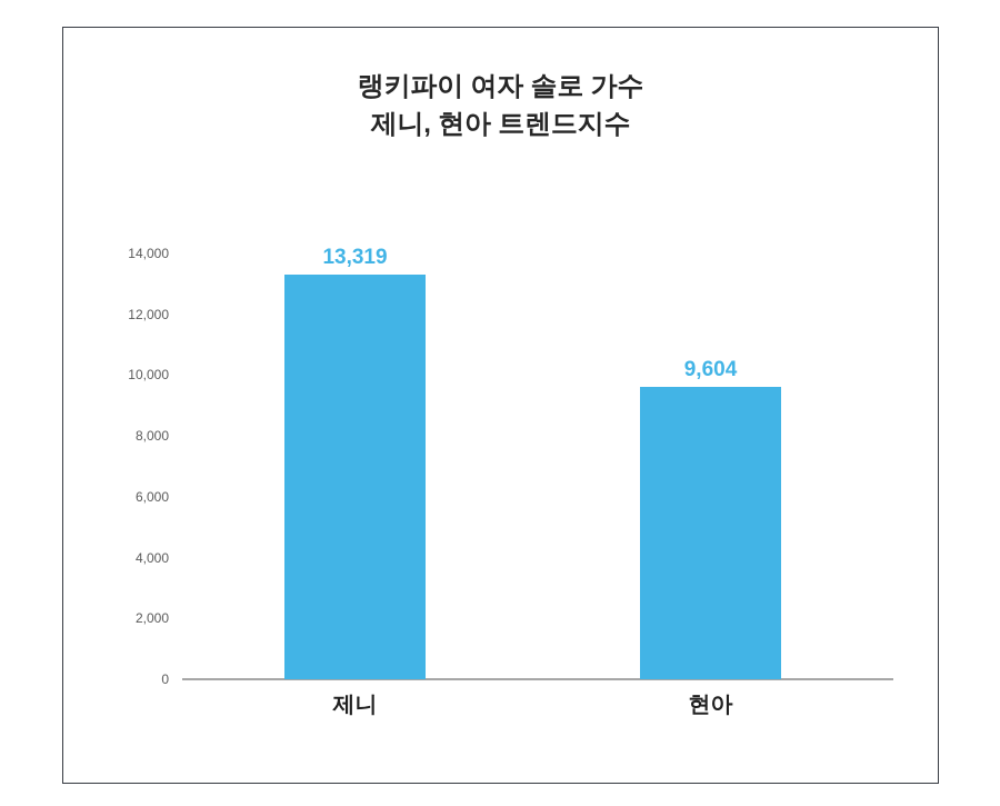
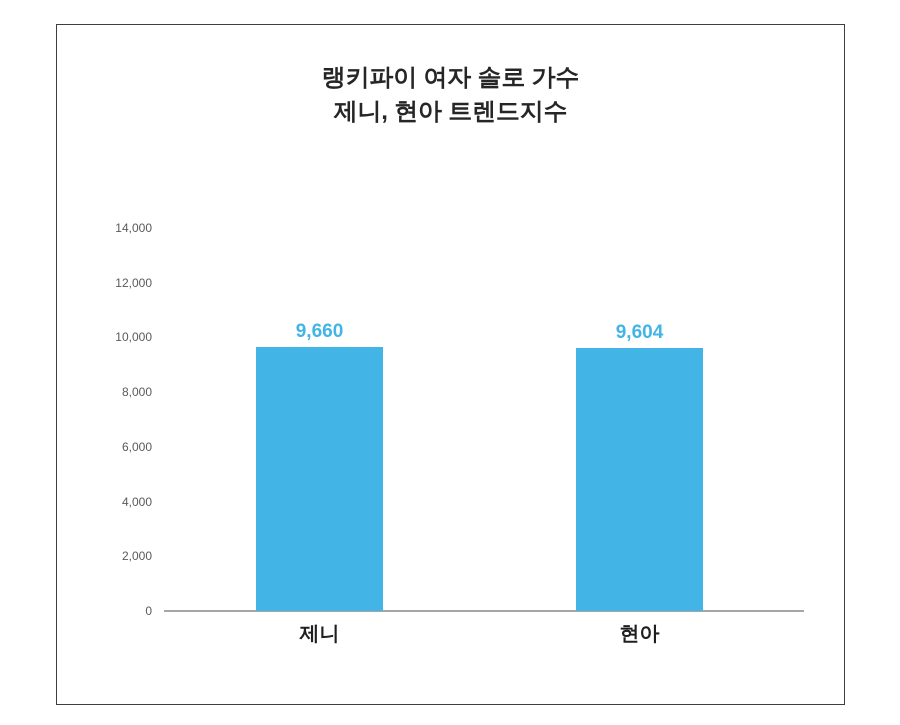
제니: 13,319 -> 9,660
